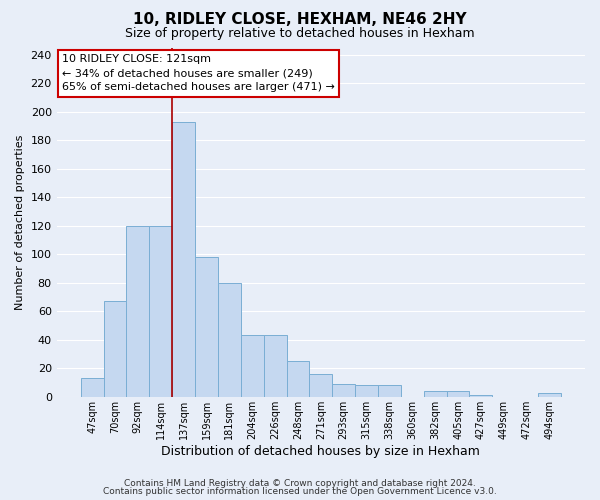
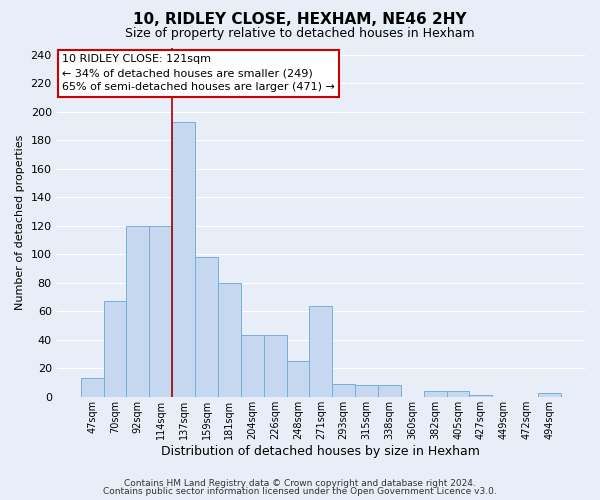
271sqm: 16 -> 64
